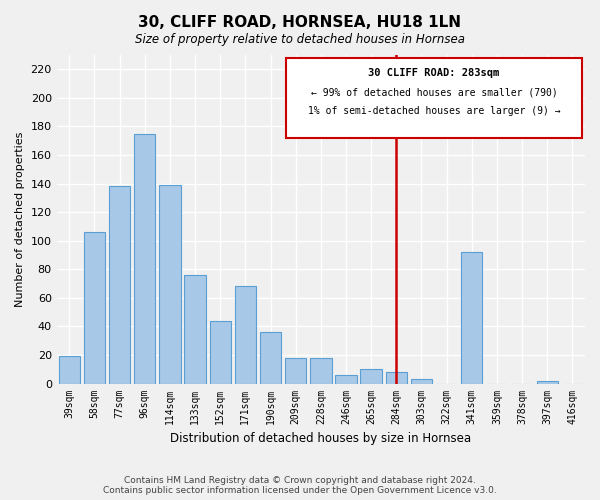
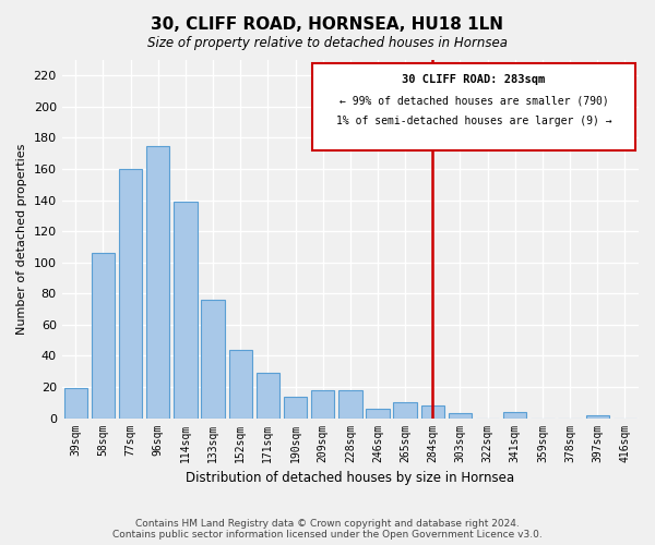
77sqm: 138 -> 160
171sqm: 68 -> 29
190sqm: 36 -> 14
341sqm: 92 -> 4
